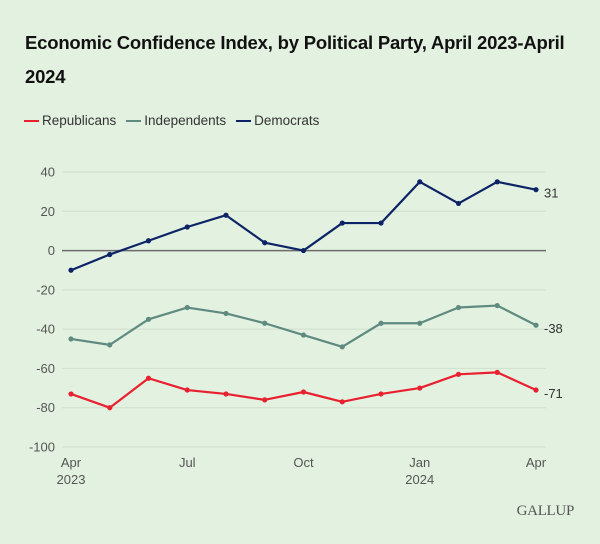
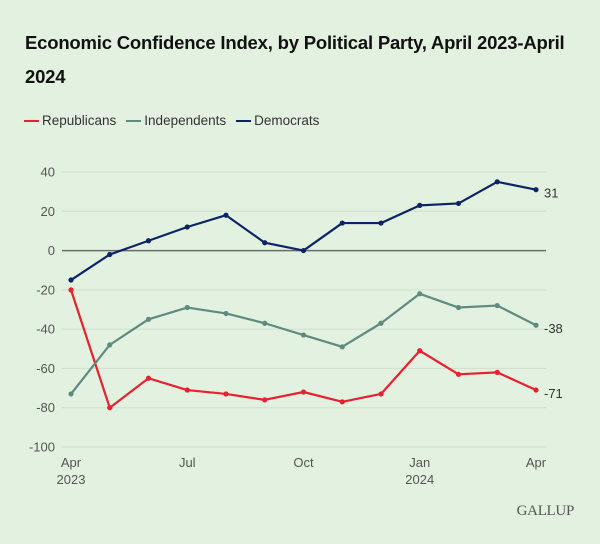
Republicans/Apr 2023: -73 -> -20
Independents/Apr 2023: -45 -> -73
Democrats/Apr 2023: -10 -> -15
Republicans/Jan 2024: -70 -> -51
Independents/Jan 2024: -37 -> -22
Democrats/Jan 2024: 35 -> 23
